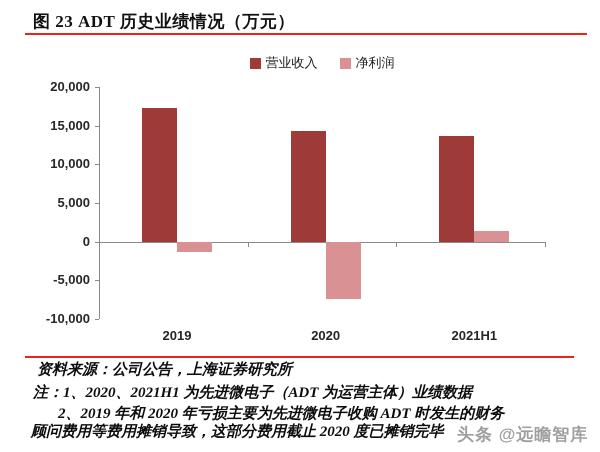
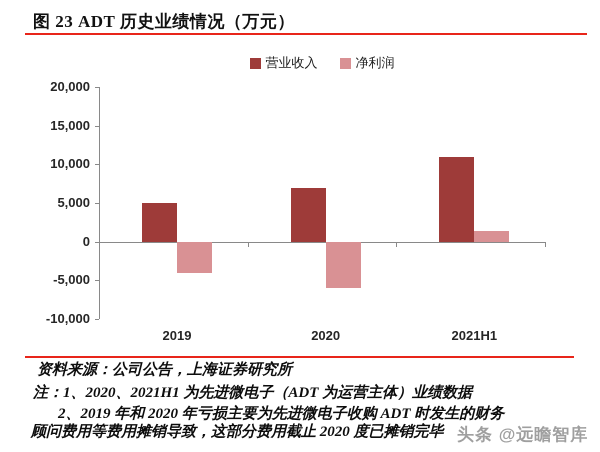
营业收入/2019: 17000 -> 5000
净利润/2019: -1000 -> -4000
营业收入/2020: 14000 -> 7000
净利润/2020: -7000 -> -6000
营业收入/2021H1: 14000 -> 11000
